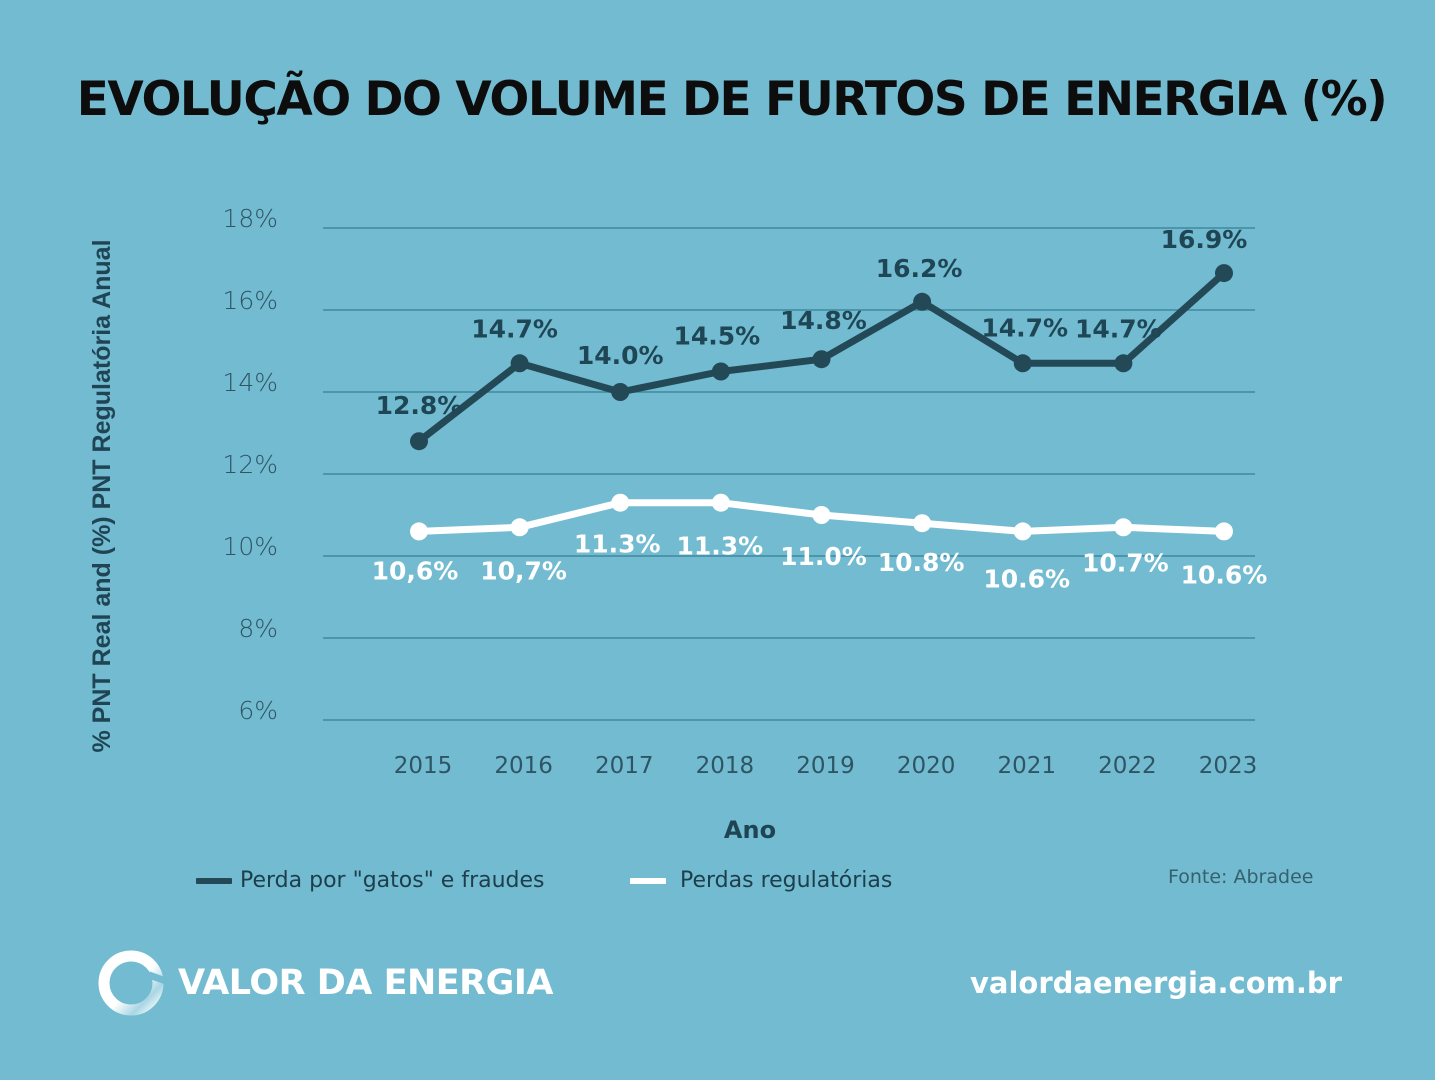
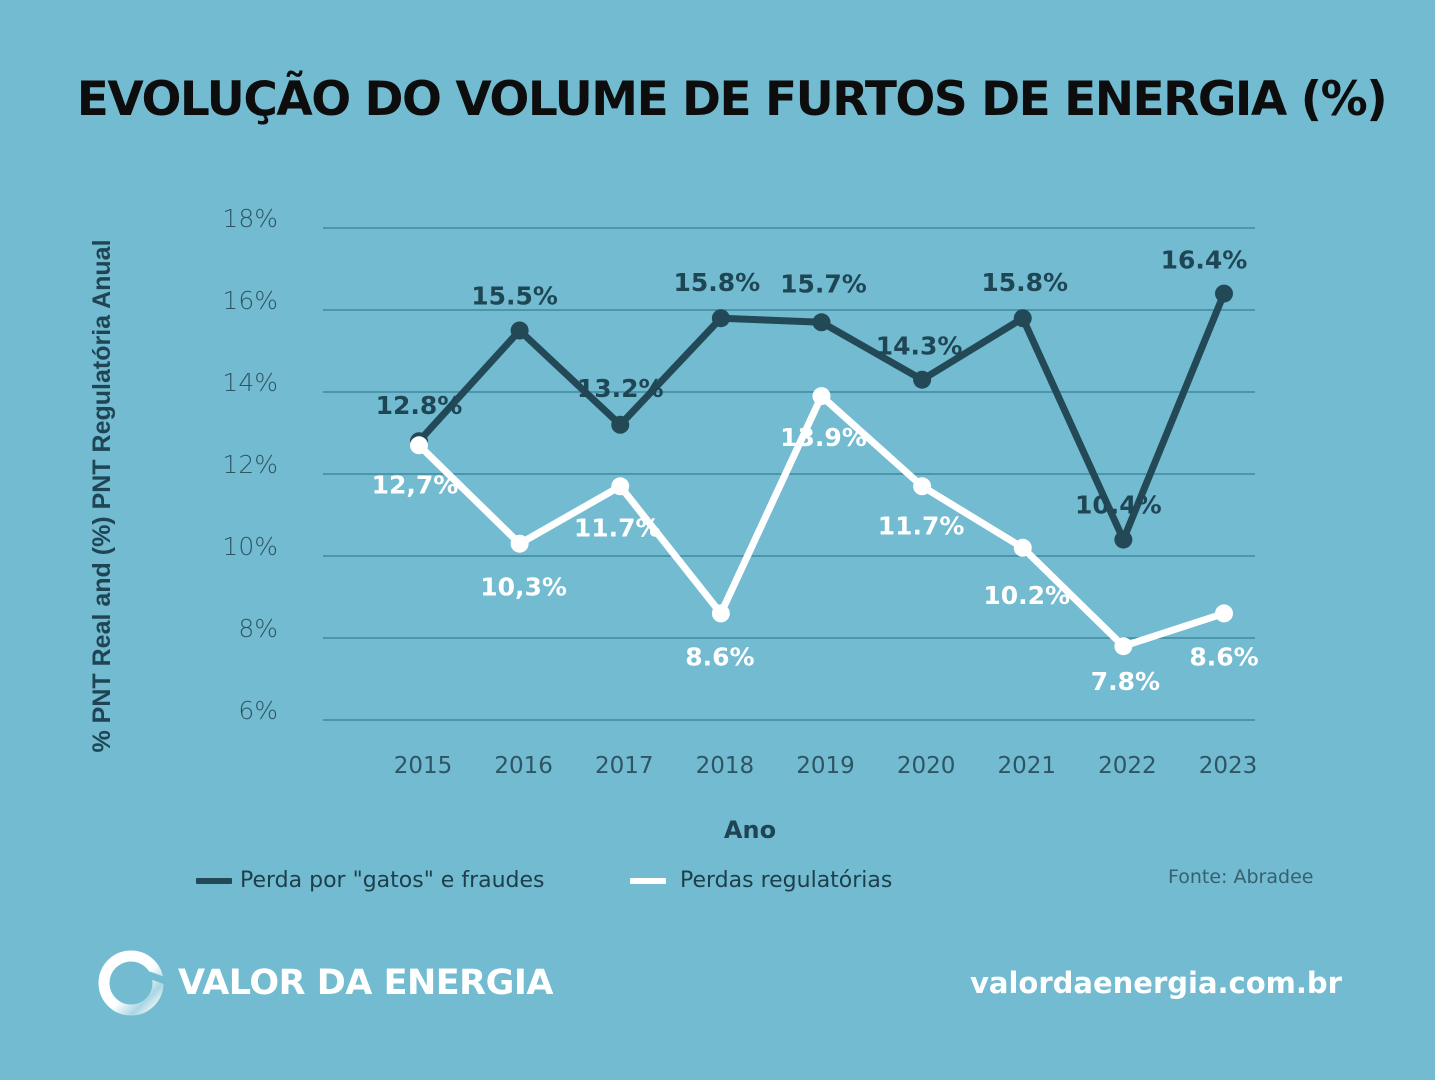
Perdas regulatórias/2015: 10,6% -> 12,7%
Perda por "gatos" e fraudes/2016: 14.7% -> 15.5%
Perdas regulatórias/2016: 10,7% -> 10,3%
Perda por "gatos" e fraudes/2017: 14.0% -> 13.2%
Perdas regulatórias/2017: 11.3% -> 11.7%
Perda por "gatos" e fraudes/2018: 14.5% -> 15.8%
Perdas regulatórias/2018: 11.3% -> 8.6%
Perda por "gatos" e fraudes/2019: 14.8% -> 15.7%
Perdas regulatórias/2019: 11.0% -> 13.9%
Perda por "gatos" e fraudes/2020: 16.2% -> 14.3%
Perdas regulatórias/2020: 10.8% -> 11.7%
Perda por "gatos" e fraudes/2021: 14.7% -> 15.8%
Perdas regulatórias/2021: 10.6% -> 10.2%
Perda por "gatos" e fraudes/2022: 14.7% -> 10.4%
Perdas regulatórias/2022: 10.7% -> 7.8%
Perda por "gatos" e fraudes/2023: 16.9% -> 16.4%
Perdas regulatórias/2023: 10.6% -> 8.6%
